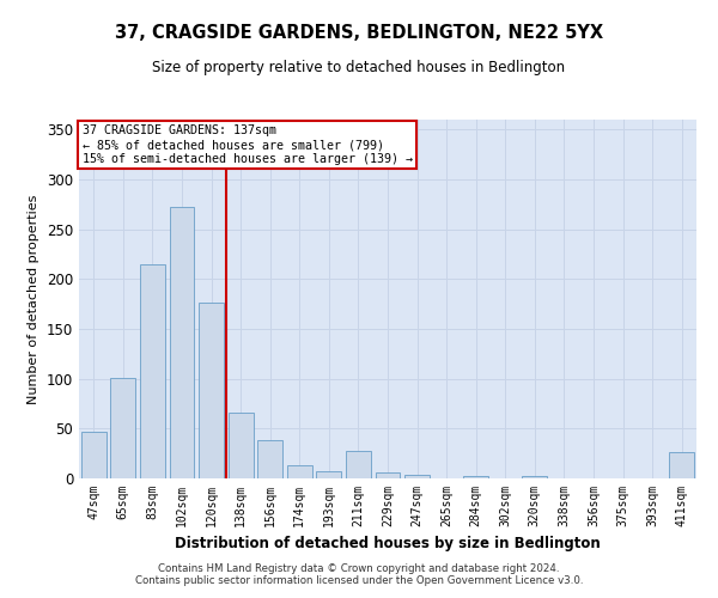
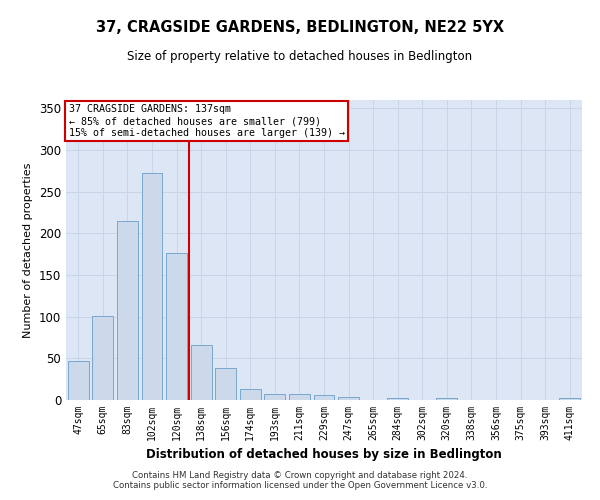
211sqm: 28 -> 7
411sqm: 26 -> 2
